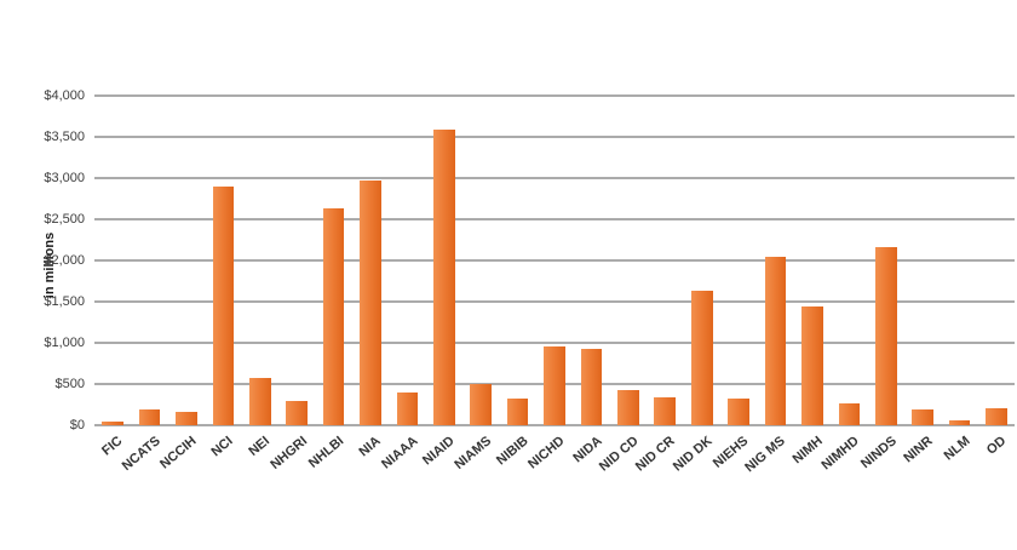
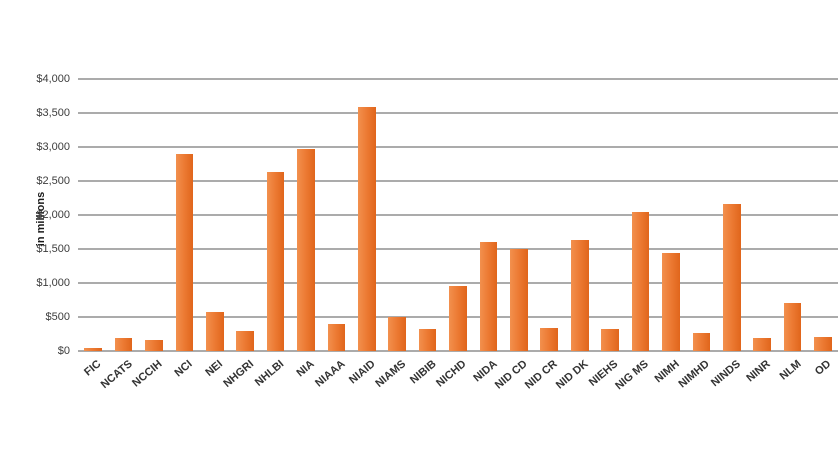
NIDA: $900 -> $1600
NID CD: $400 -> $1500
NLM: $100 -> $700
